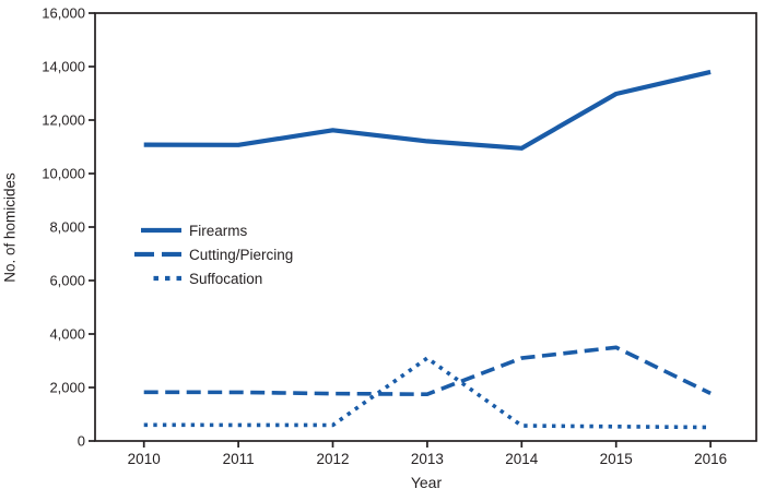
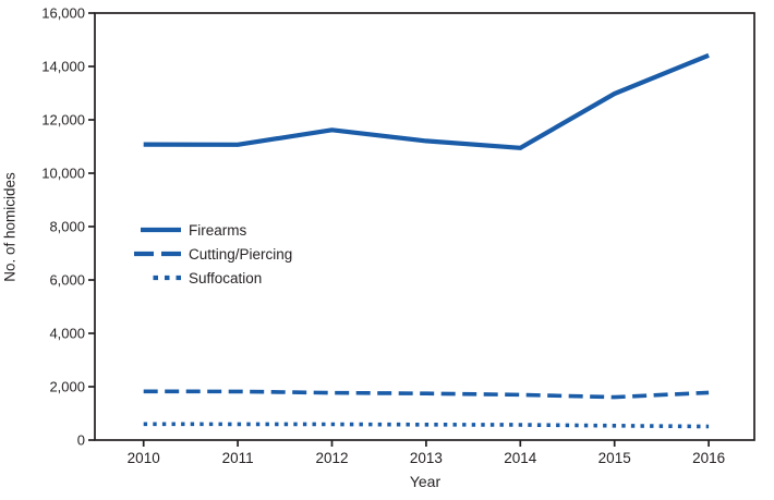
Suffocation/2013: 3100 -> 600
Cutting/Piercing/2014: 3100 -> 1700
Cutting/Piercing/2015: 3500 -> 1600
Firearms/2016: 13800 -> 14400
